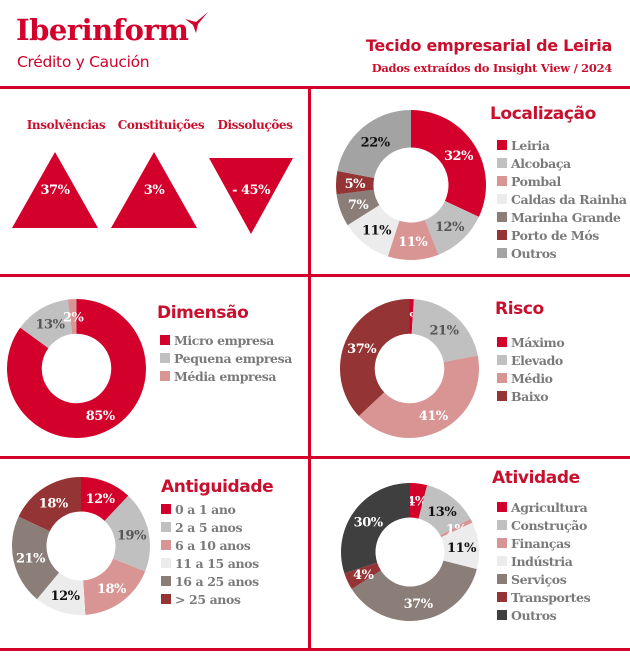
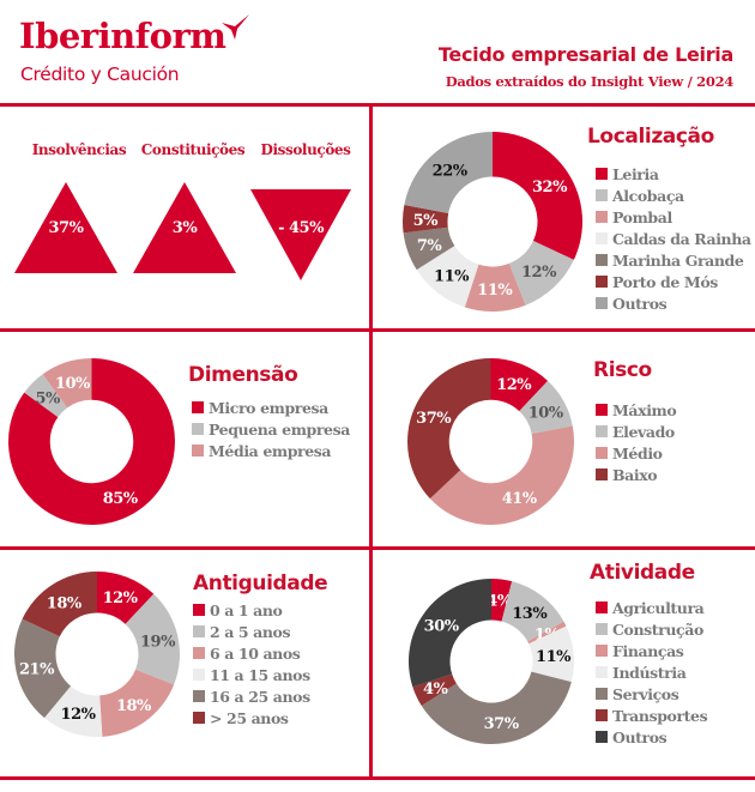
Dimensão/Pequena empresa: 13% -> 5%
Dimensão/Média empresa: 2% -> 10%
Risco/Máximo: 1% -> 12%
Risco/Elevado: 21% -> 10%
